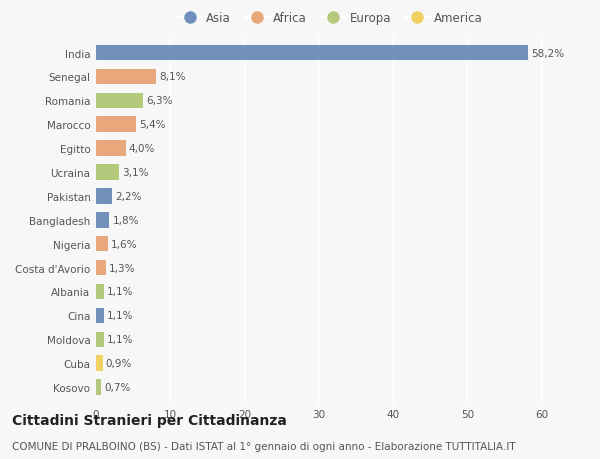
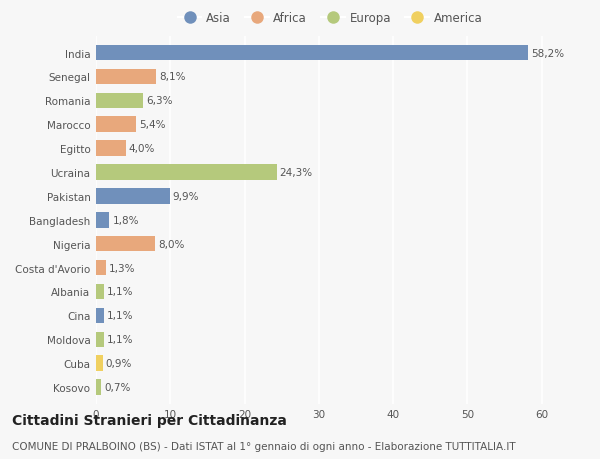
Ucraina: 3,1% -> 24,3%
Pakistan: 2,2% -> 9,9%
Nigeria: 1,6% -> 8,0%
